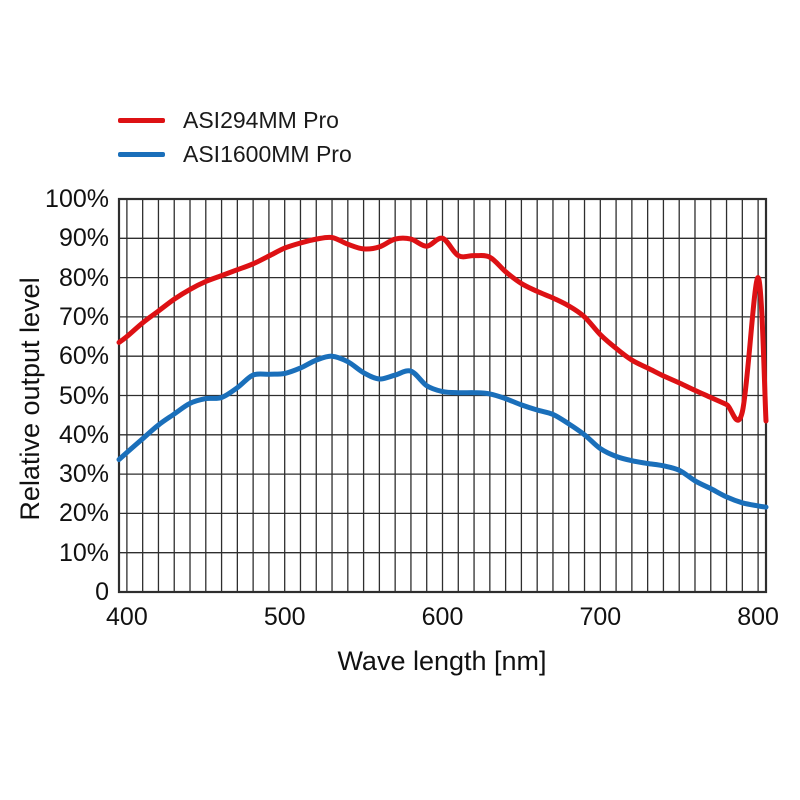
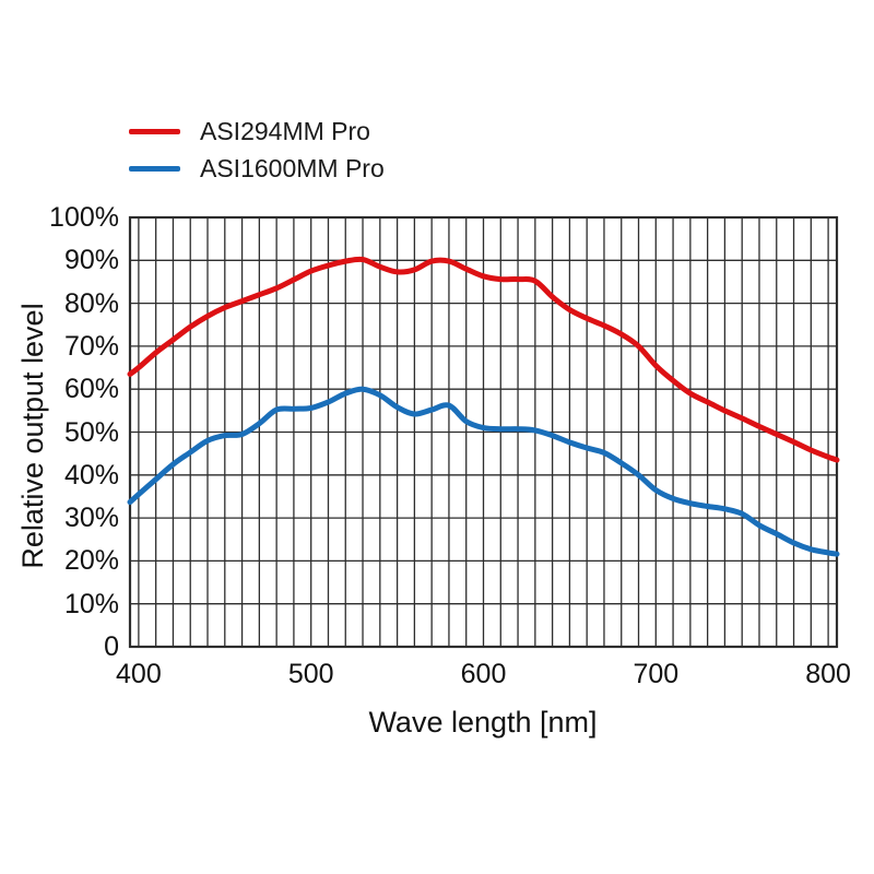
ASI294MM Pro/600: 90% -> 86%
ASI294MM Pro/800: 80% -> 44%
